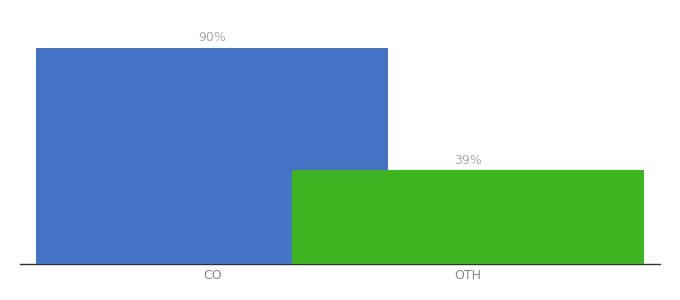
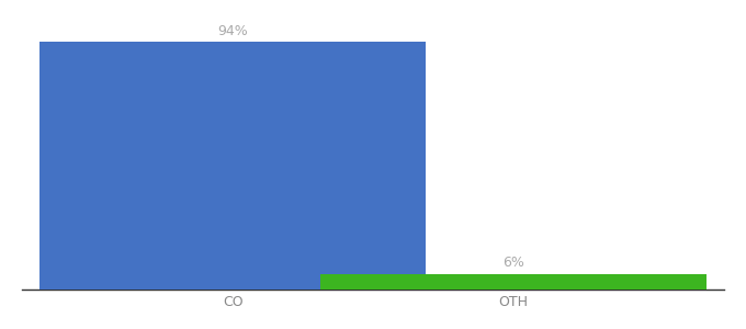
CO: 90% -> 94%
OTH: 39% -> 6%
